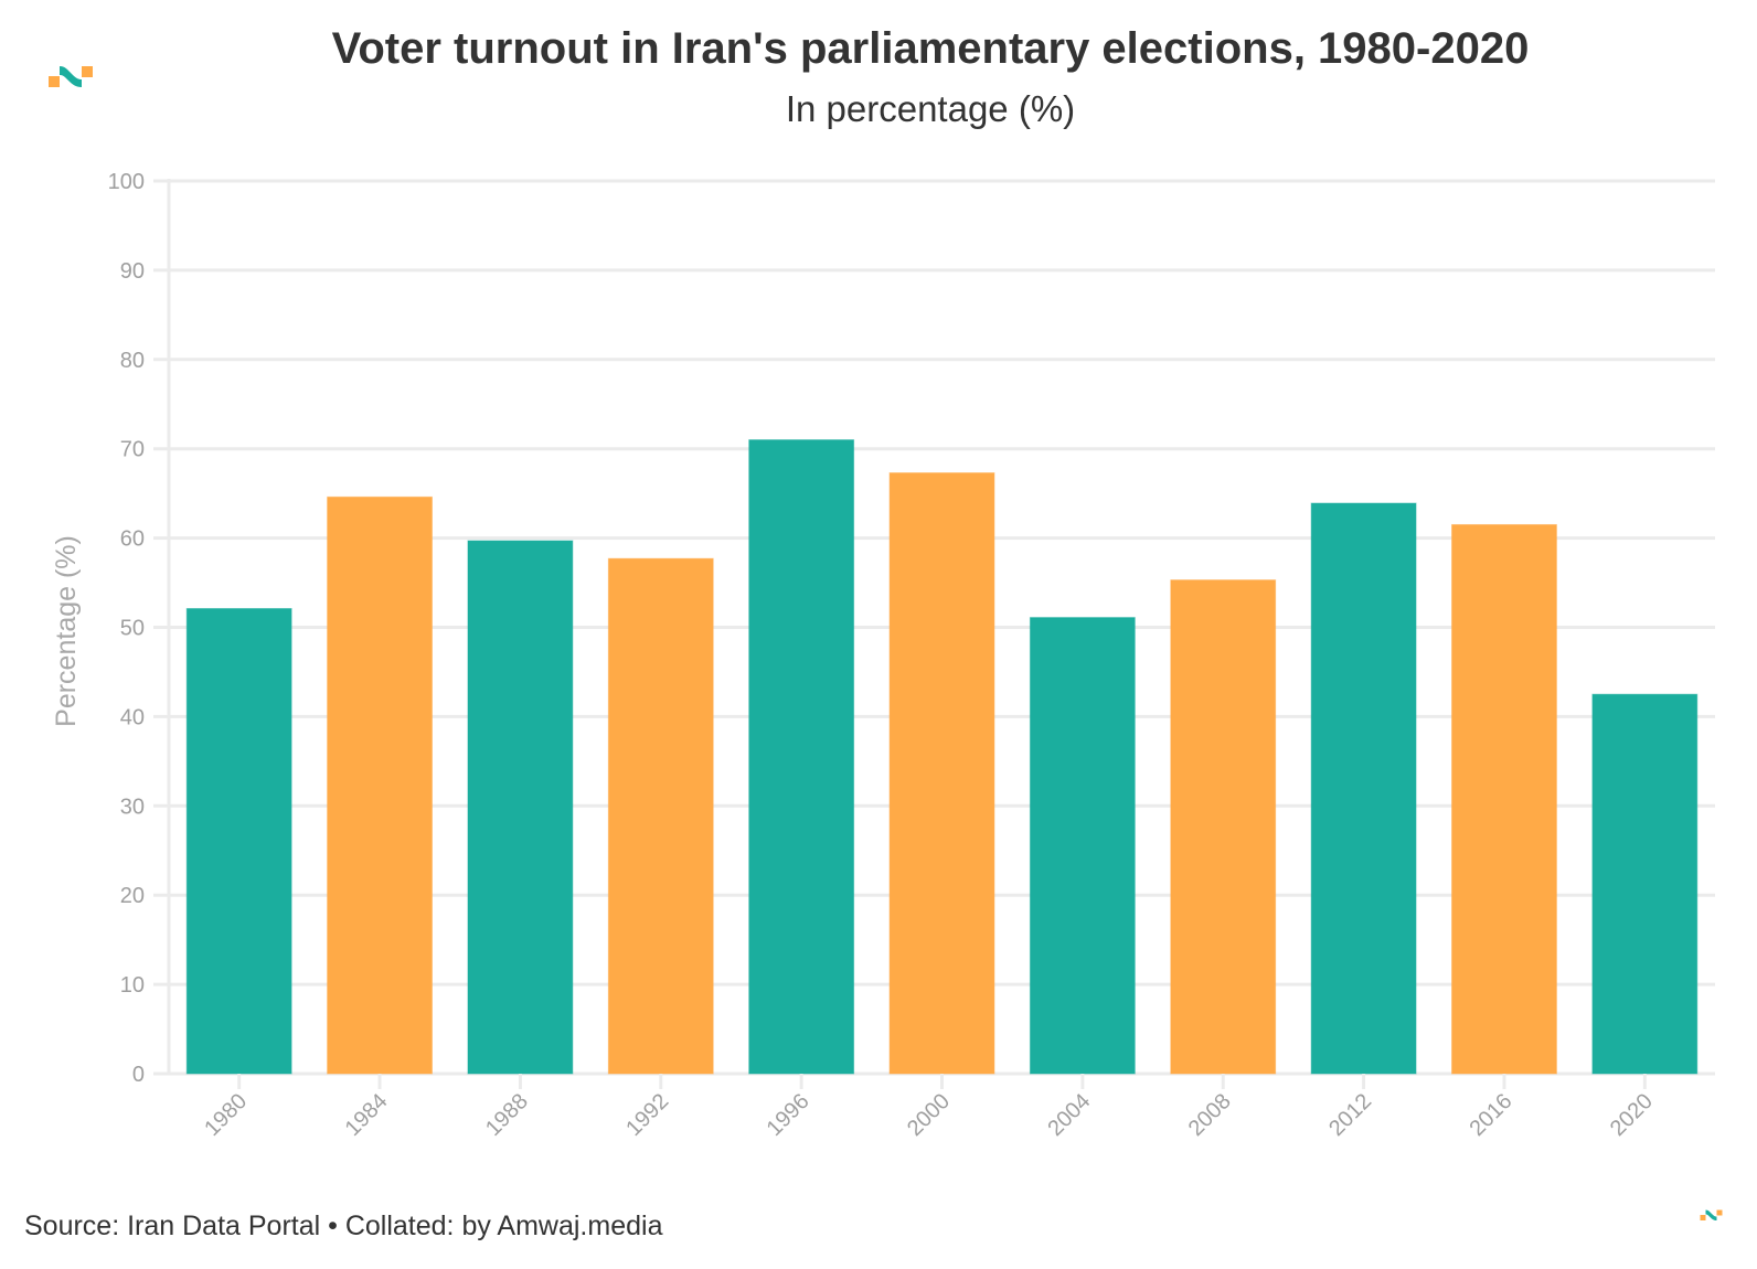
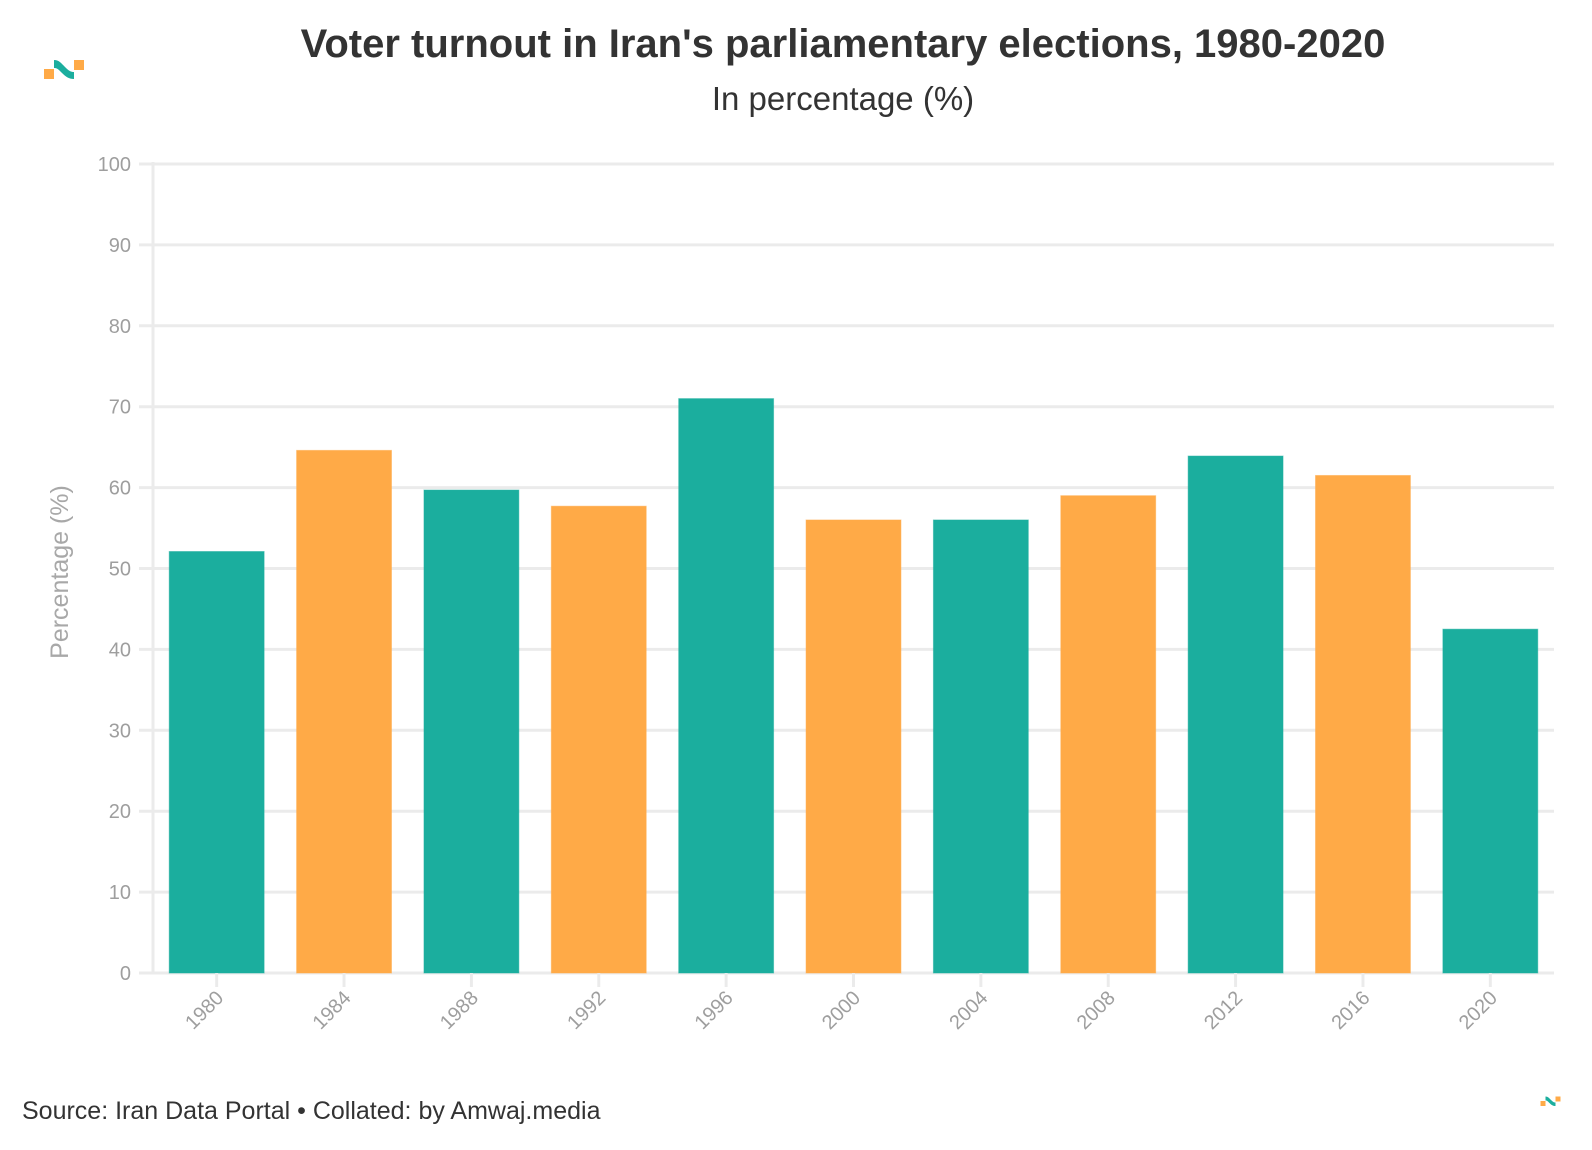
2000: 67 -> 56
2004: 51 -> 56
2008: 55 -> 59
